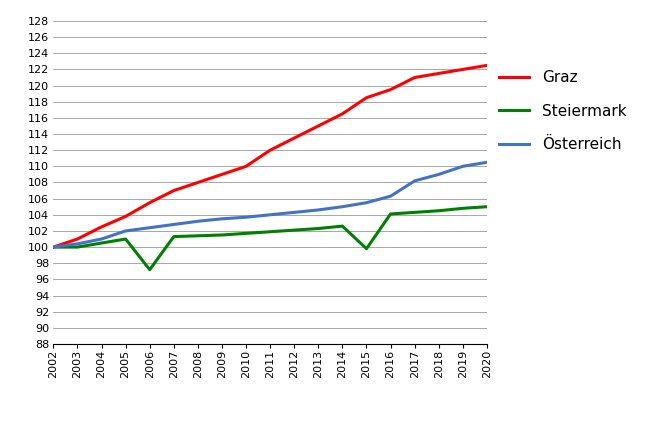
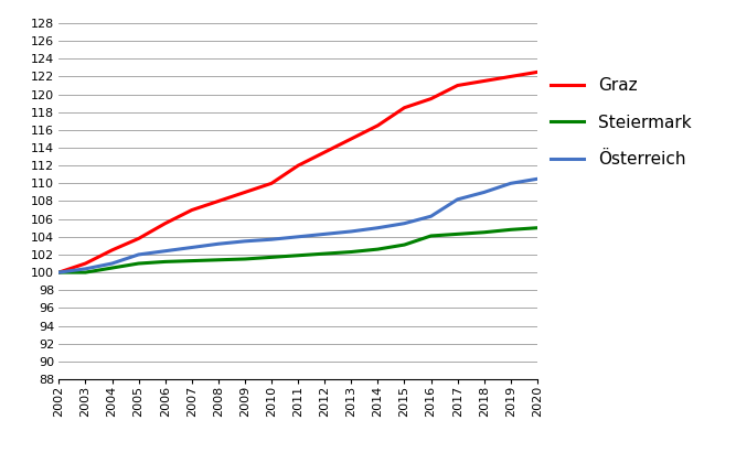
Steiermark/2006: 97.2 -> 101.2
Steiermark/2015: 99.8 -> 103.1
